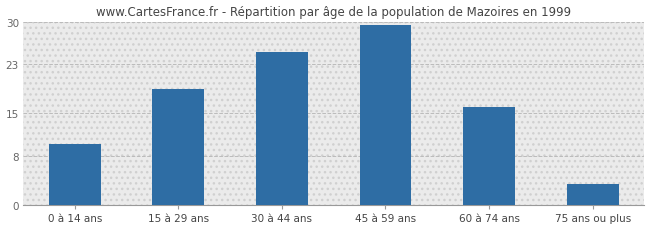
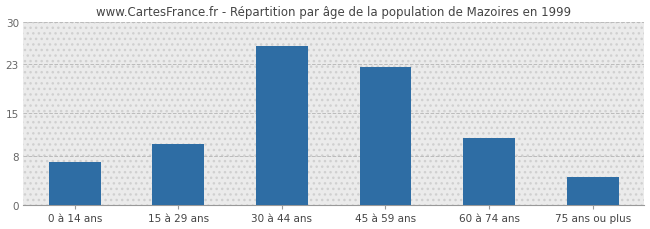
0 à 14 ans: 10.0 -> 7.0
15 à 29 ans: 19.0 -> 10.0
30 à 44 ans: 25.0 -> 26.0
45 à 59 ans: 29.5 -> 22.6
60 à 74 ans: 16.0 -> 11.0
75 ans ou plus: 3.5 -> 4.6
